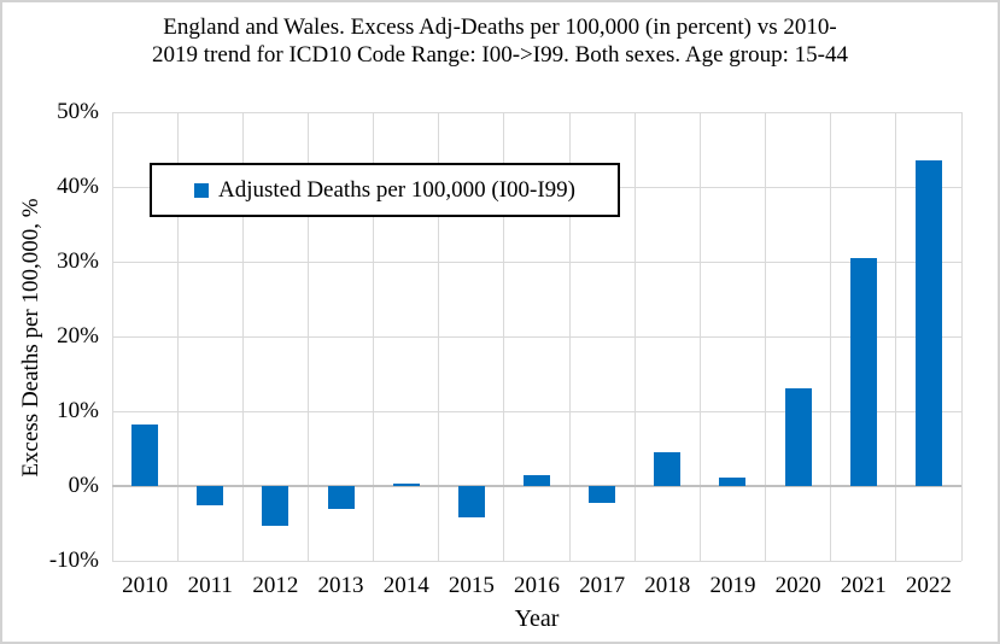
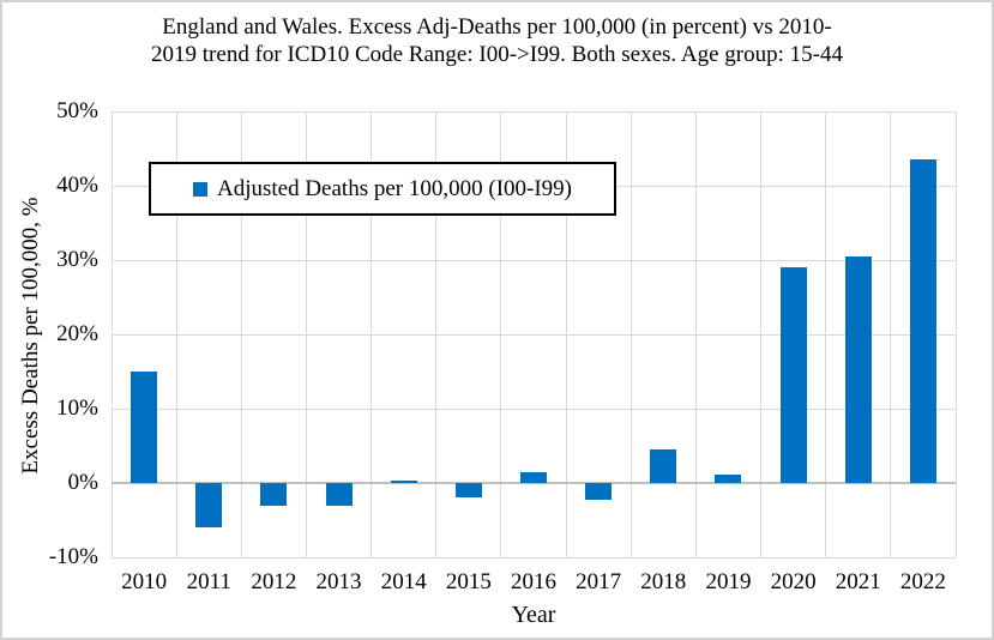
2010: 8% -> 15%
2011: -2% -> -6%
2012: -5% -> -3%
2015: -4% -> -2%
2020: 13% -> 29%
